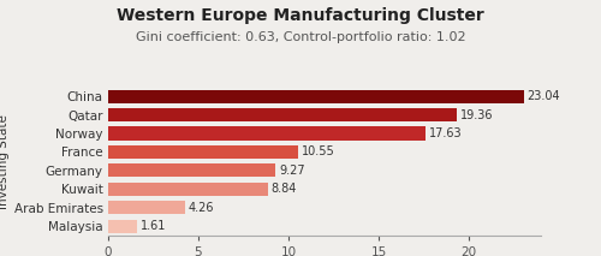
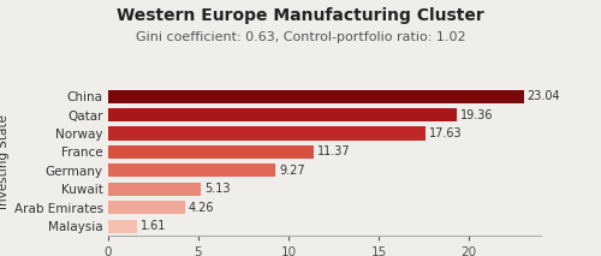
France: 10.55 -> 11.37
Kuwait: 8.84 -> 5.13
